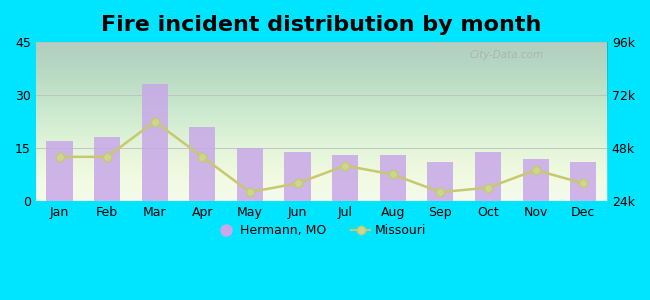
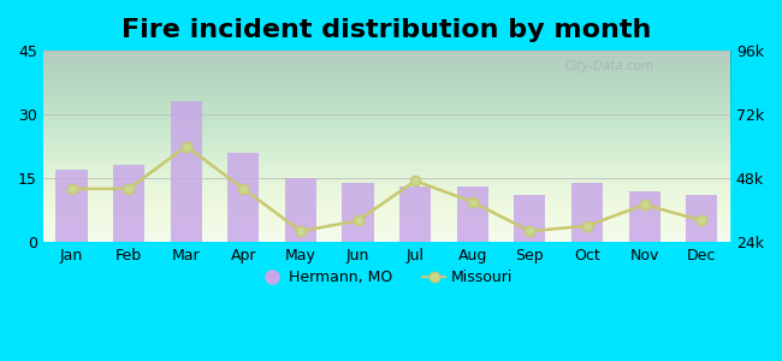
Missouri/Jul: 40k -> 47k
Missouri/Aug: 36k -> 39k
